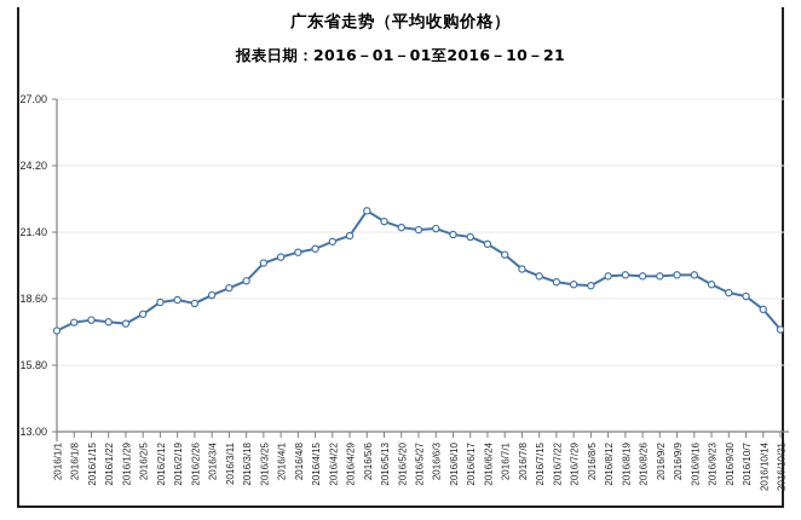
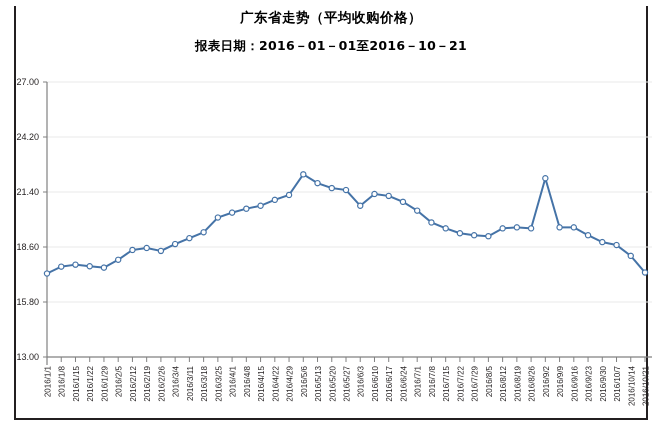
2016/6/3: 21.6 -> 20.7
2016/9/2: 19.6 -> 22.1
